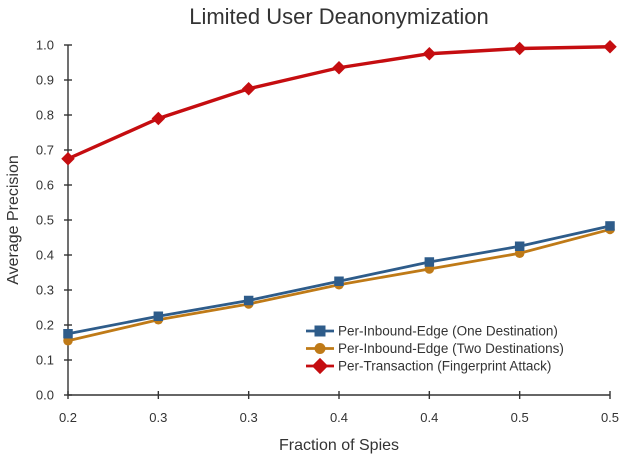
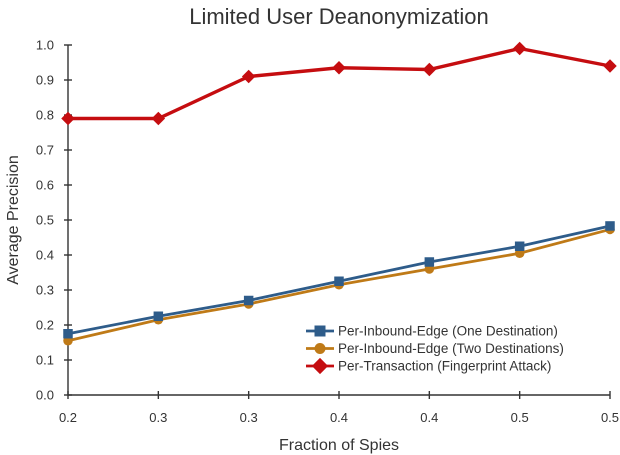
Per-Transaction (Fingerprint Attack)/0.2: 0.68 -> 0.79
Per-Transaction (Fingerprint Attack)/0.3: 0.88 -> 0.91
Per-Transaction (Fingerprint Attack)/0.4: 0.97 -> 0.93
Per-Transaction (Fingerprint Attack)/0.5: 0.99 -> 0.94
